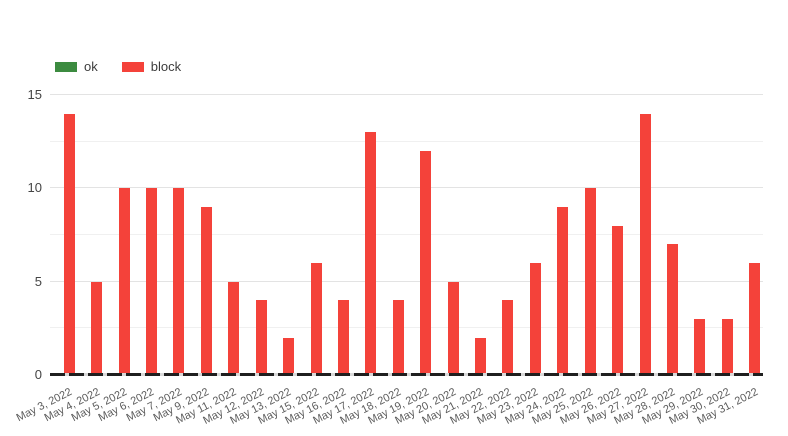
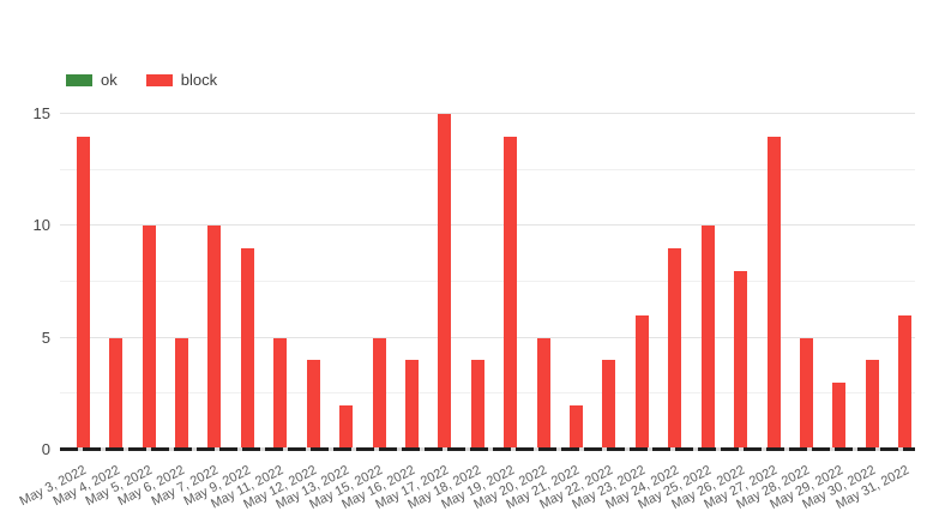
block/May 6, 2022: 10 -> 5
block/May 15, 2022: 6 -> 5
block/May 17, 2022: 13 -> 15
block/May 19, 2022: 12 -> 14
block/May 28, 2022: 7 -> 5
block/May 30, 2022: 3 -> 4
